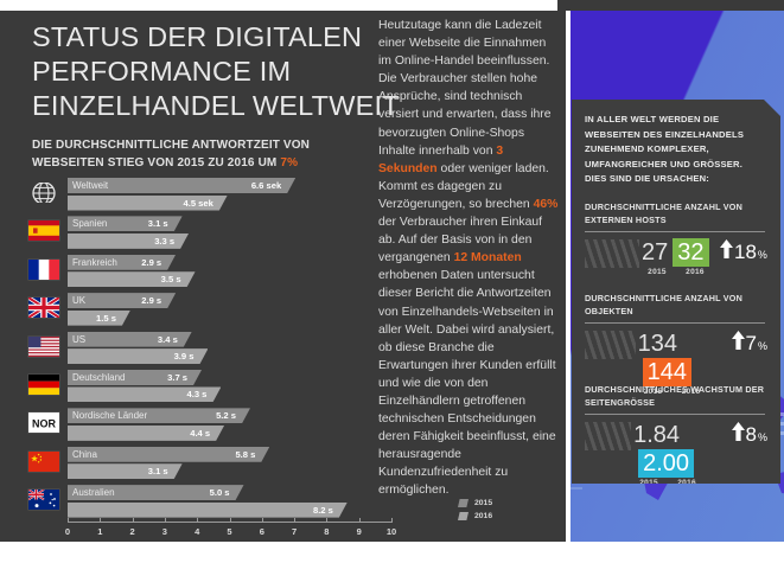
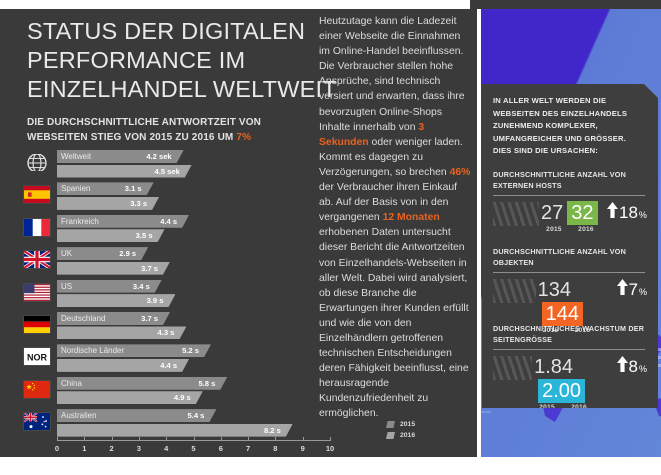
2015/Weltweit: 6.6 -> 4.2
2015/Frankreich: 2.9 -> 4.4
2016/UK: 1.5 -> 3.7
2016/China: 3.1 -> 4.9
2015/Australien: 5.0 -> 5.4
